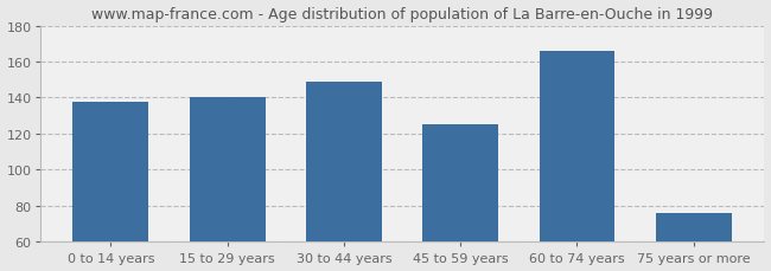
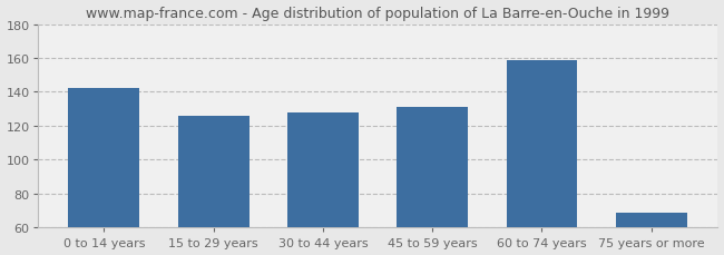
0 to 14 years: 138 -> 142
15 to 29 years: 140 -> 126
30 to 44 years: 149 -> 128
45 to 59 years: 125 -> 131
60 to 74 years: 166 -> 159
75 years or more: 76 -> 69
